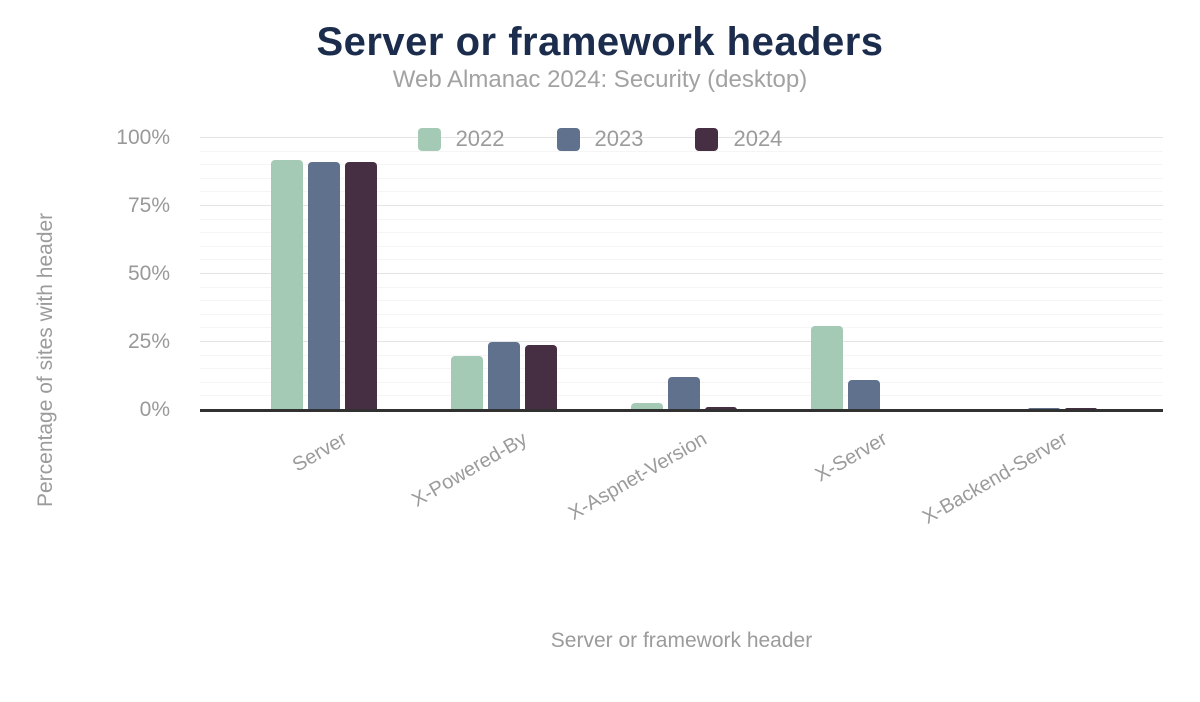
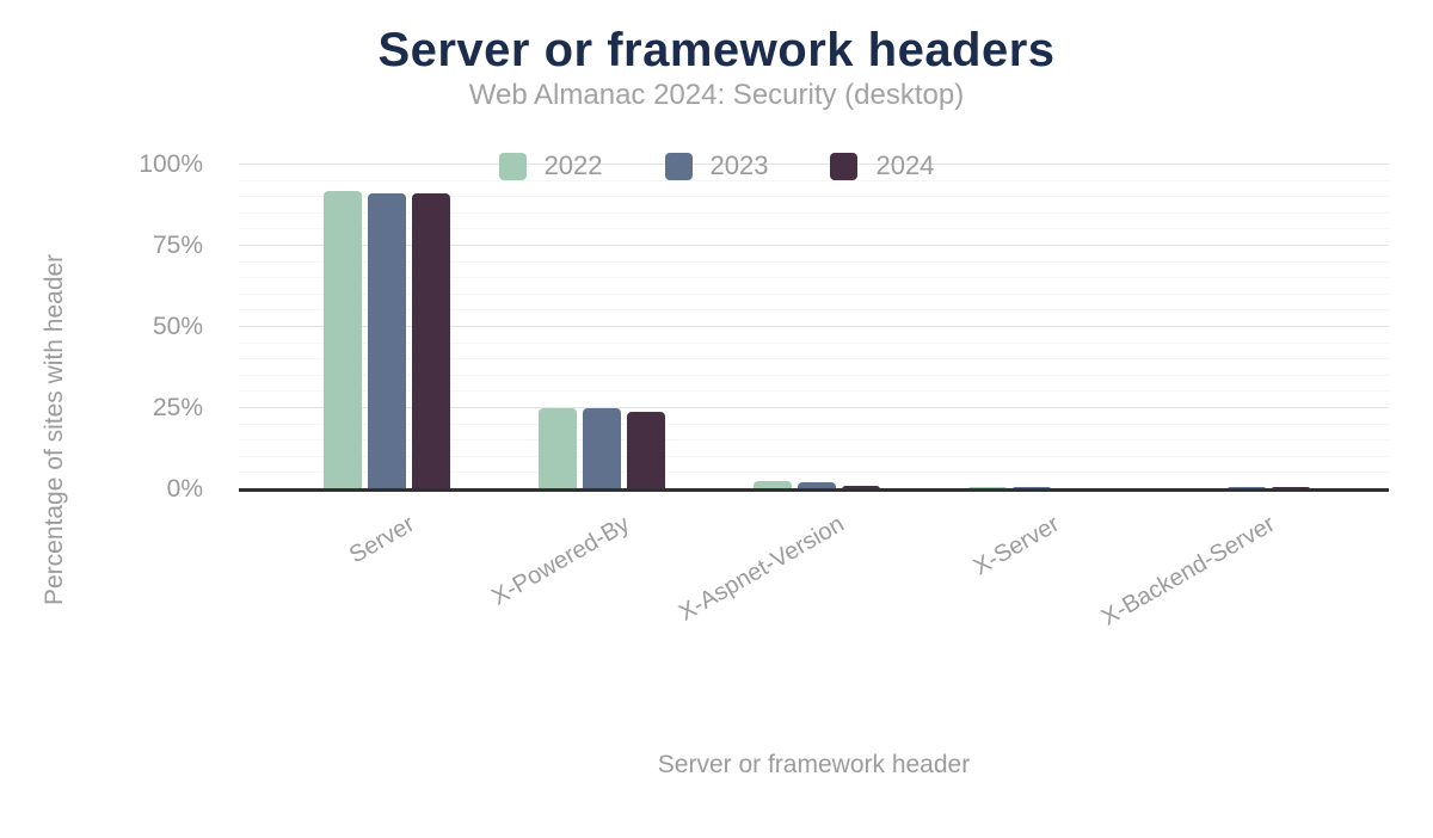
2022/X-Powered-By: 20% -> 25%
2023/X-Aspnet-Version: 12% -> 2%
2022/X-Server: 31% -> 1%
2023/X-Server: 11% -> 1%
